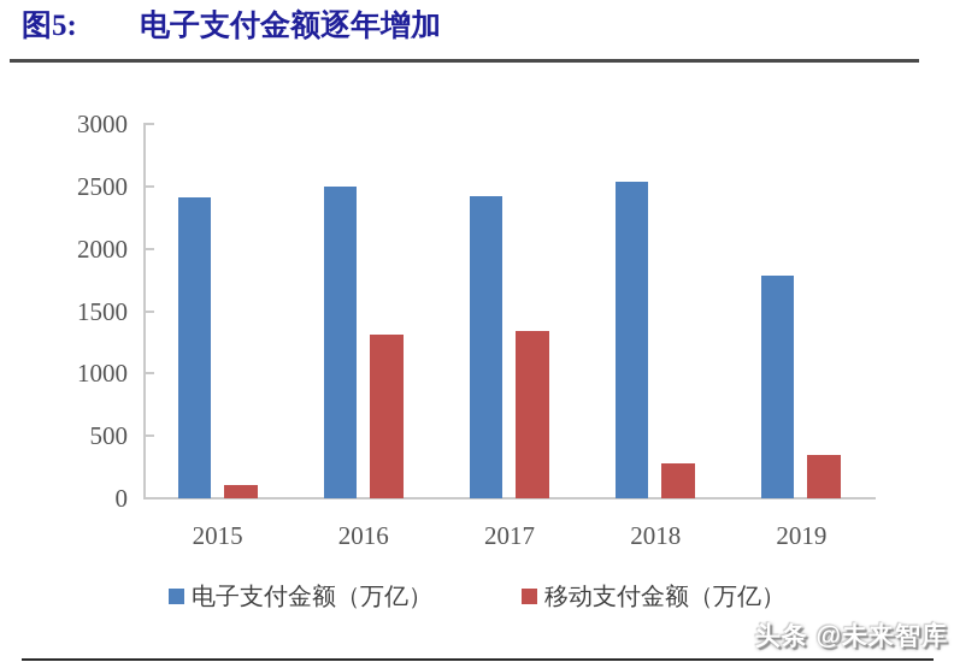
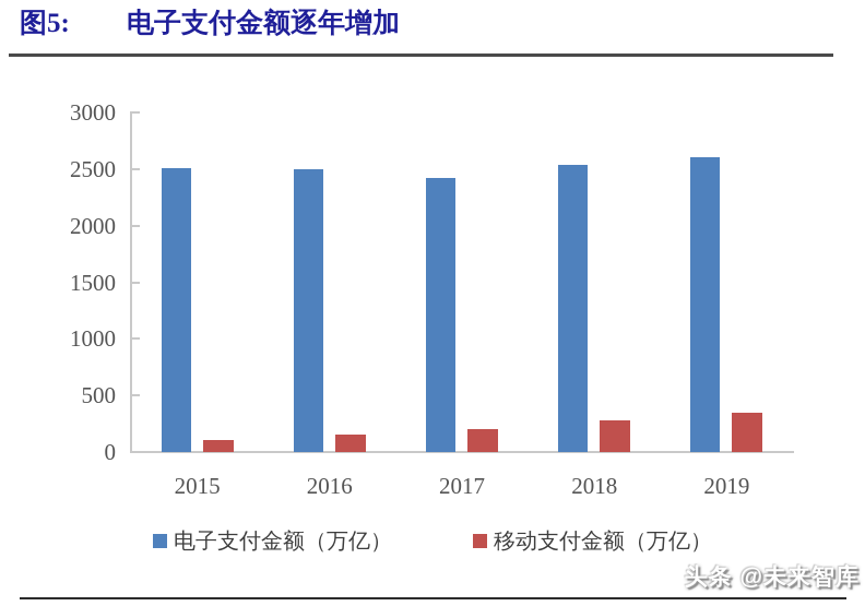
电子支付金额（万亿）/2015: 2410 -> 2510
移动支付金额（万亿）/2016: 1310 -> 160
移动支付金额（万亿）/2017: 1340 -> 200
电子支付金额（万亿）/2019: 1780 -> 2610
